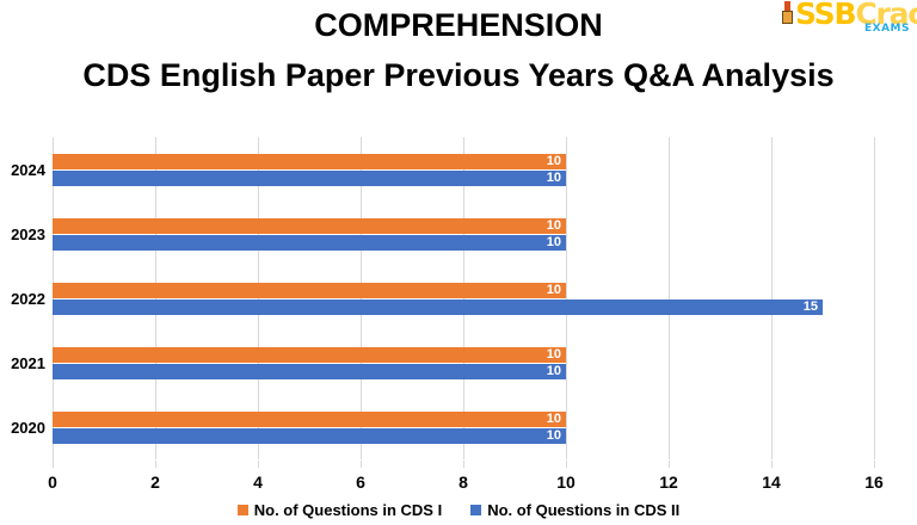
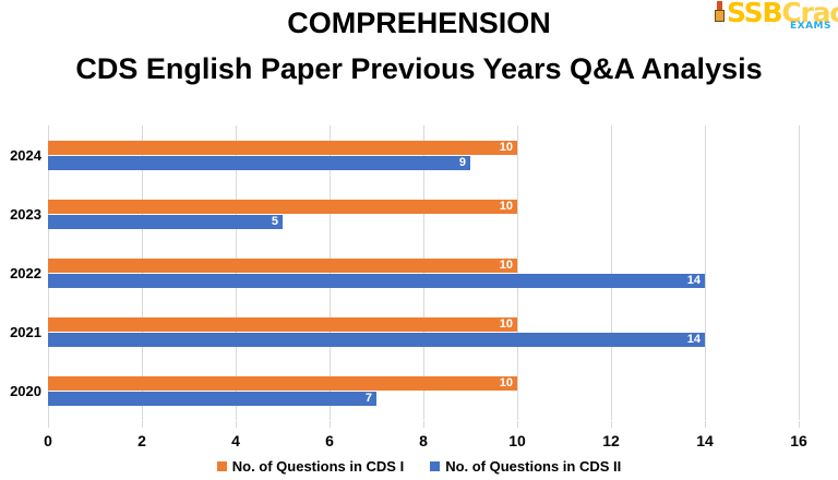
No. of Questions in CDS II/2024: 10 -> 9
No. of Questions in CDS II/2023: 10 -> 5
No. of Questions in CDS II/2022: 15 -> 14
No. of Questions in CDS II/2021: 10 -> 14
No. of Questions in CDS II/2020: 10 -> 7
